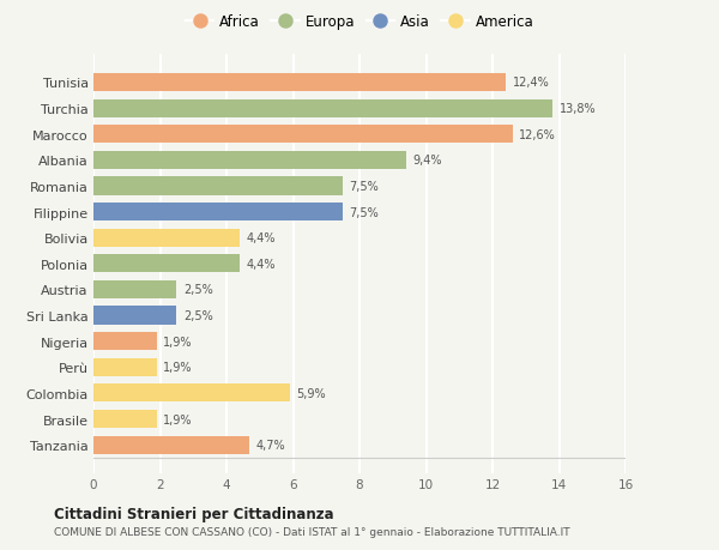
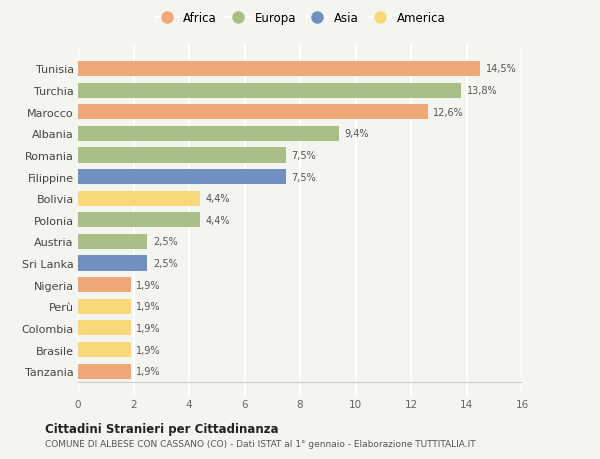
Tunisia: 12,4% -> 14,5%
Colombia: 5,9% -> 1,9%
Tanzania: 4,7% -> 1,9%
